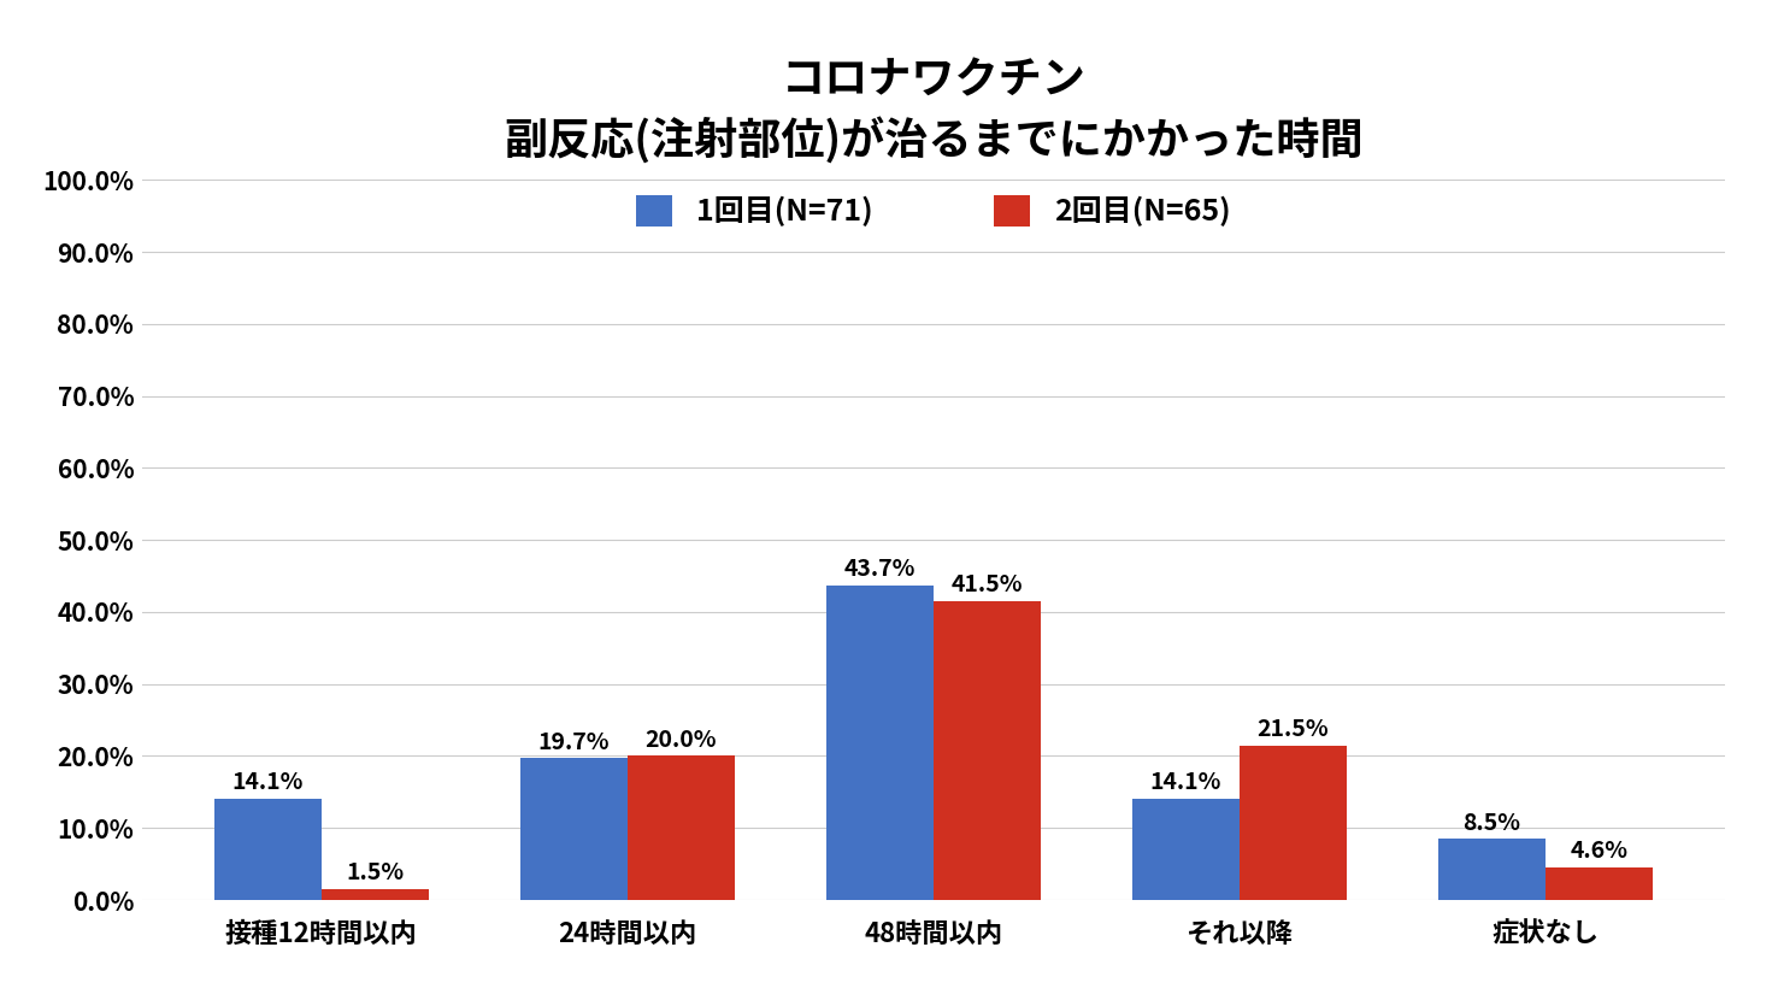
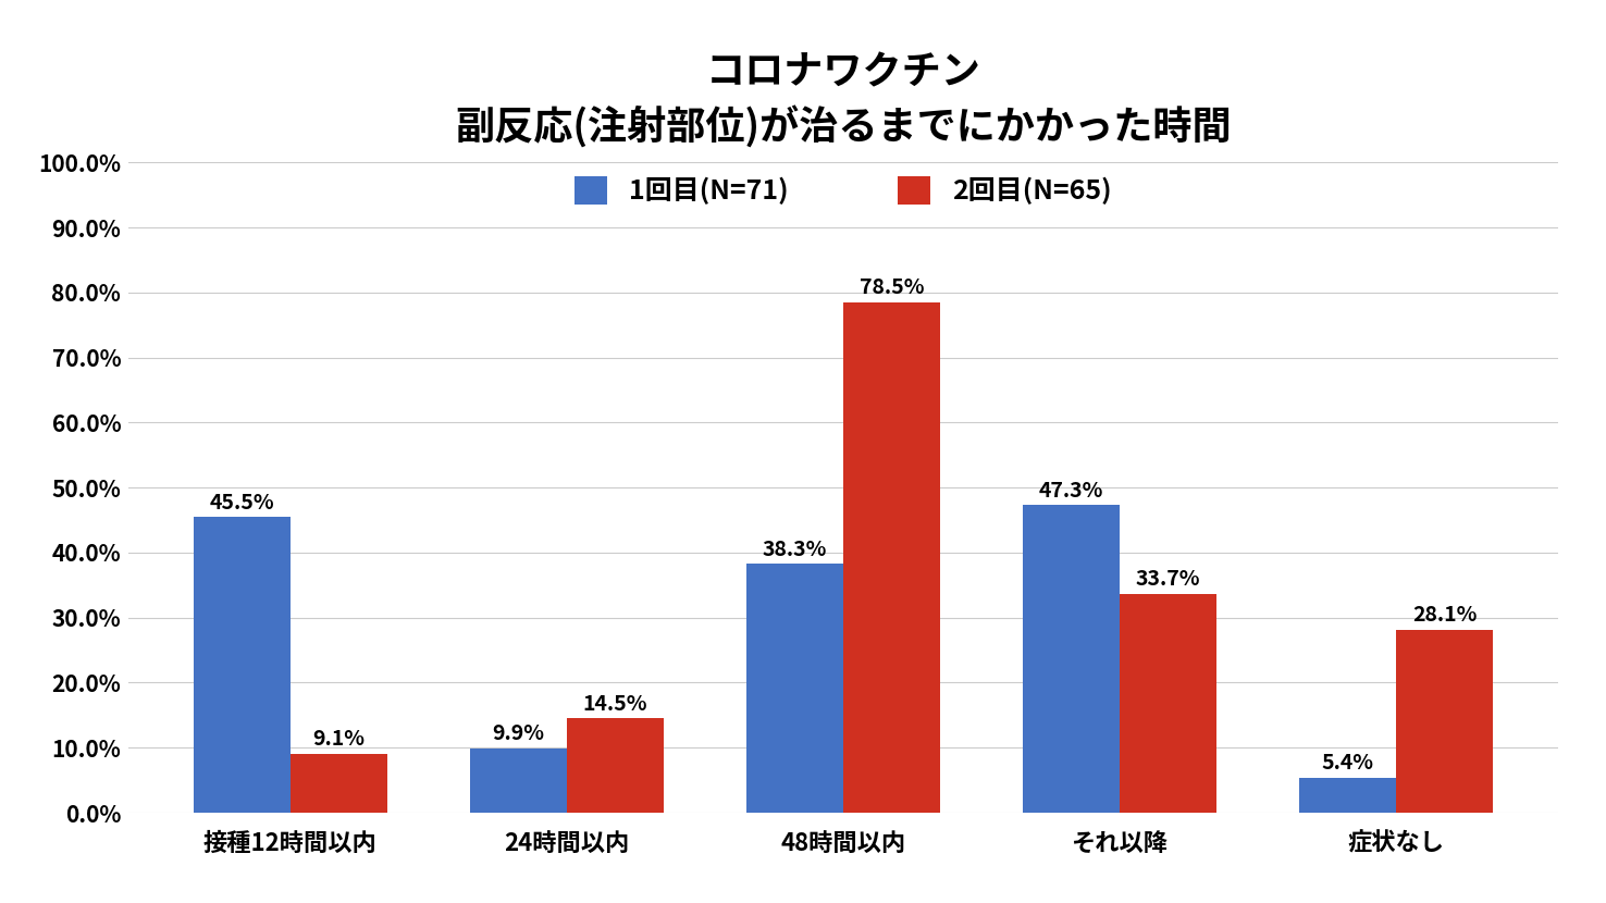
1回目(N=71)/接種12時間以内: 14.1% -> 45.5%
2回目(N=65)/接種12時間以内: 1.5% -> 9.1%
1回目(N=71)/24時間以内: 19.7% -> 9.9%
2回目(N=65)/24時間以内: 20.0% -> 14.5%
1回目(N=71)/48時間以内: 43.7% -> 38.3%
2回目(N=65)/48時間以内: 41.5% -> 78.5%
1回目(N=71)/それ以降: 14.1% -> 47.3%
2回目(N=65)/それ以降: 21.5% -> 33.7%
1回目(N=71)/症状なし: 8.5% -> 5.4%
2回目(N=65)/症状なし: 4.6% -> 28.1%
